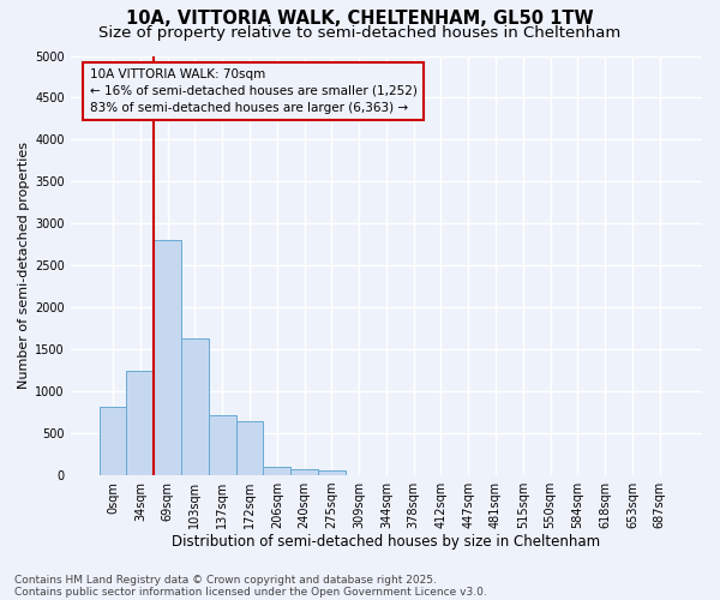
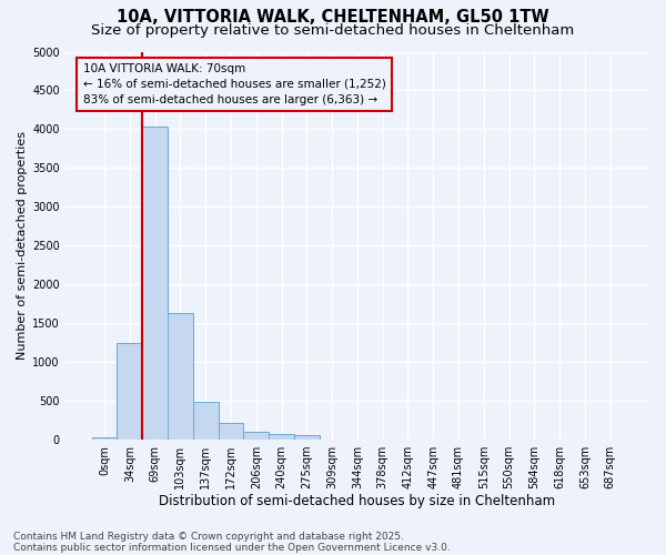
0sqm: 820 -> 30
69sqm: 2800 -> 4040
137sqm: 720 -> 480
172sqm: 640 -> 210
